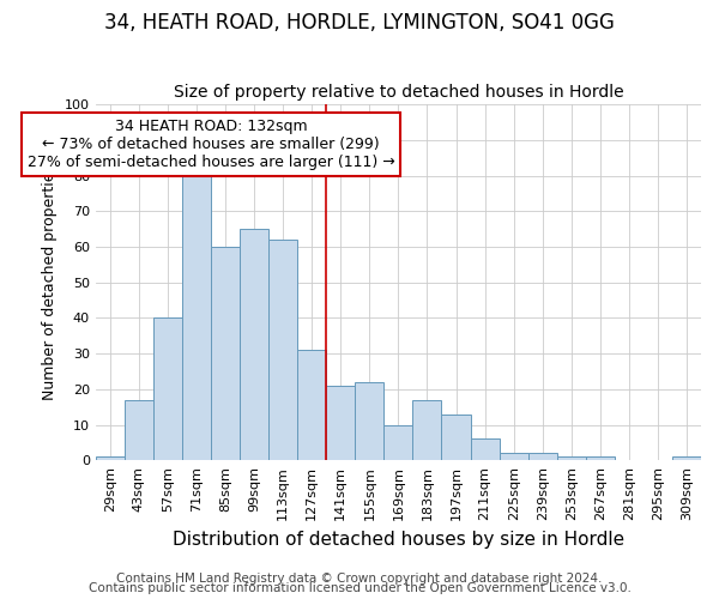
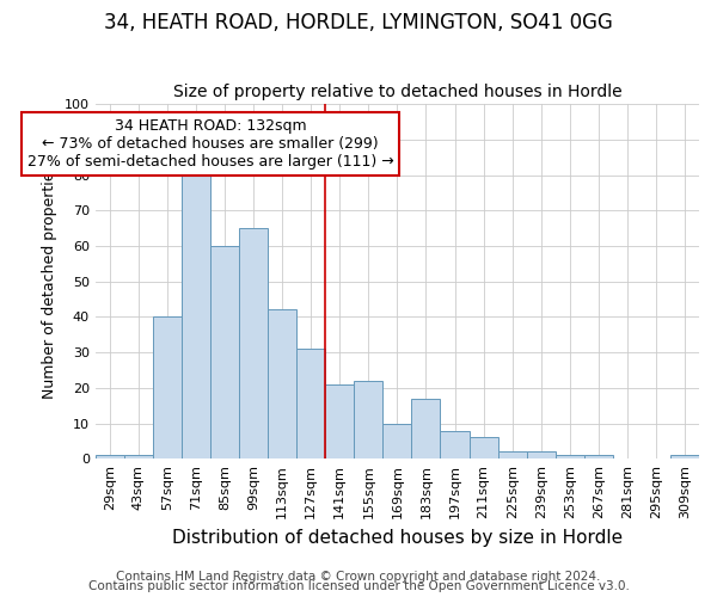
43sqm: 17 -> 1
113sqm: 62 -> 42
197sqm: 13 -> 8
